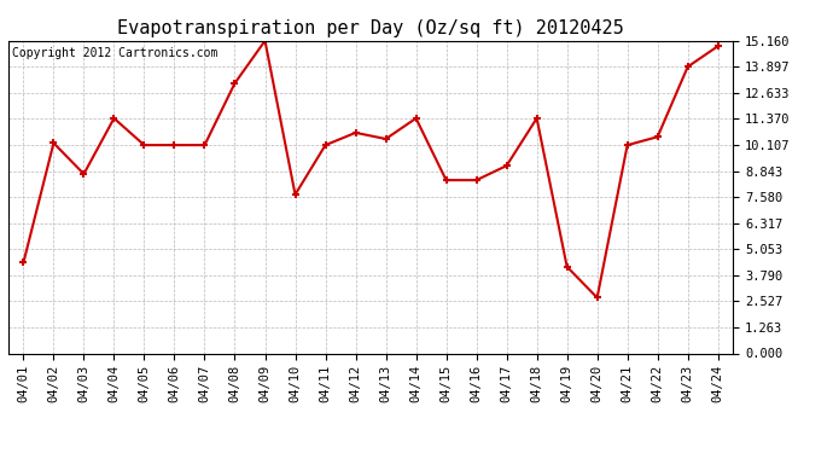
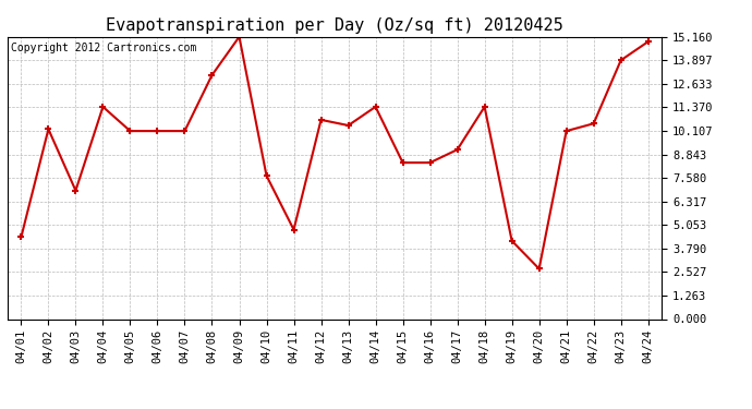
04/03: 8.7 -> 6.9
04/11: 10.1 -> 4.8
